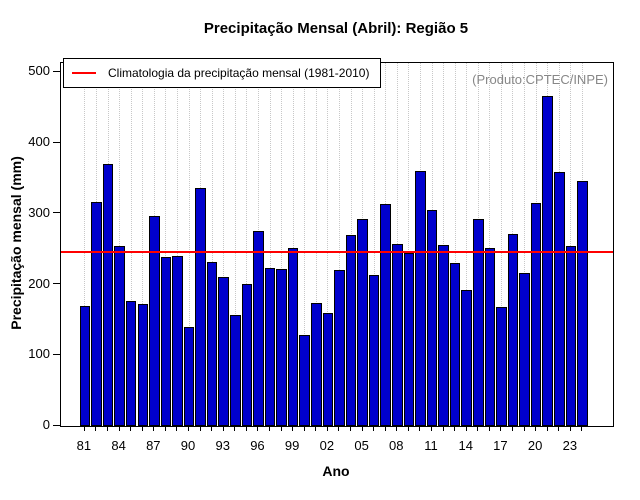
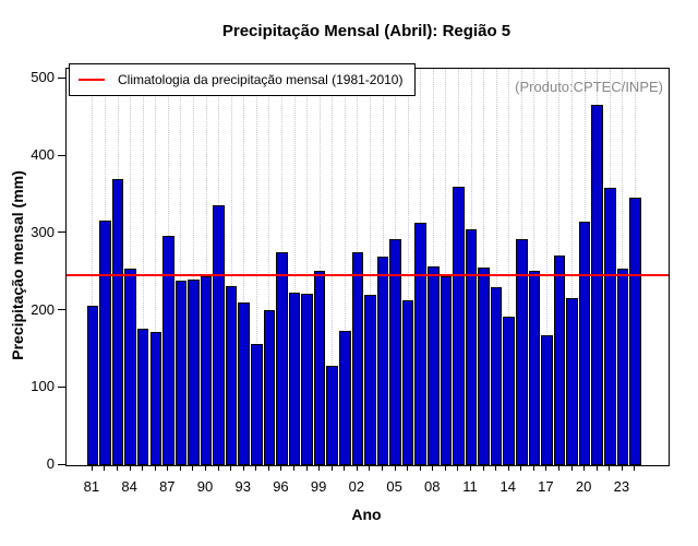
81: 170 -> 210
90: 140 -> 240
02: 160 -> 280
